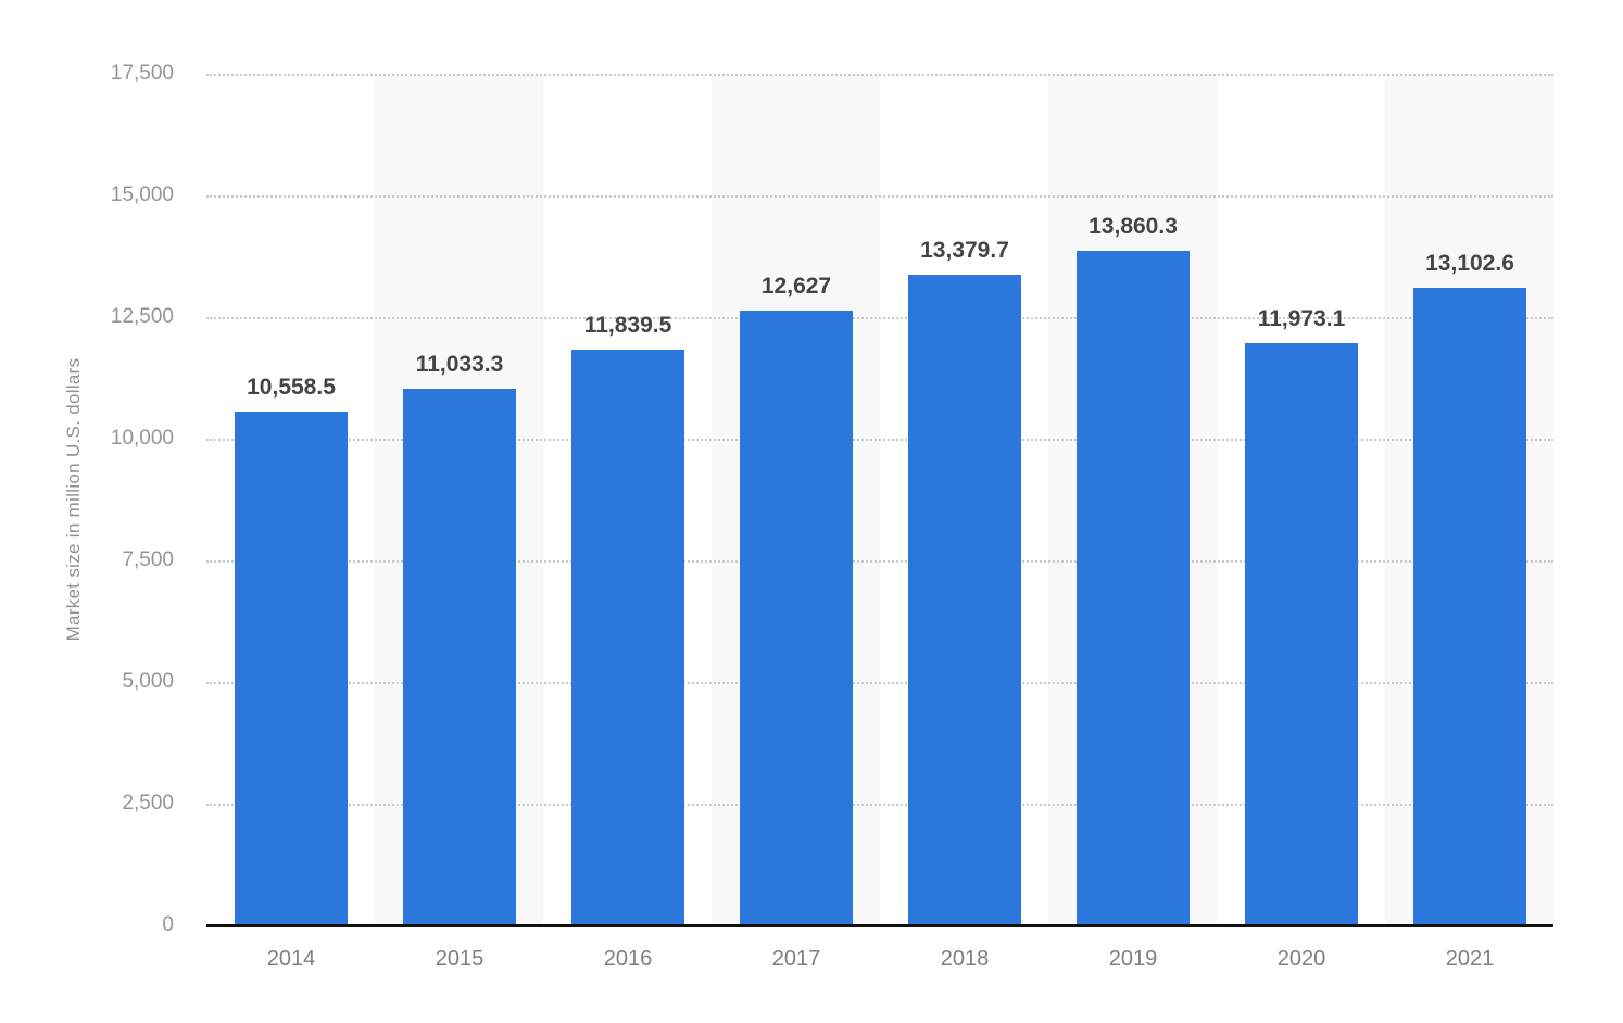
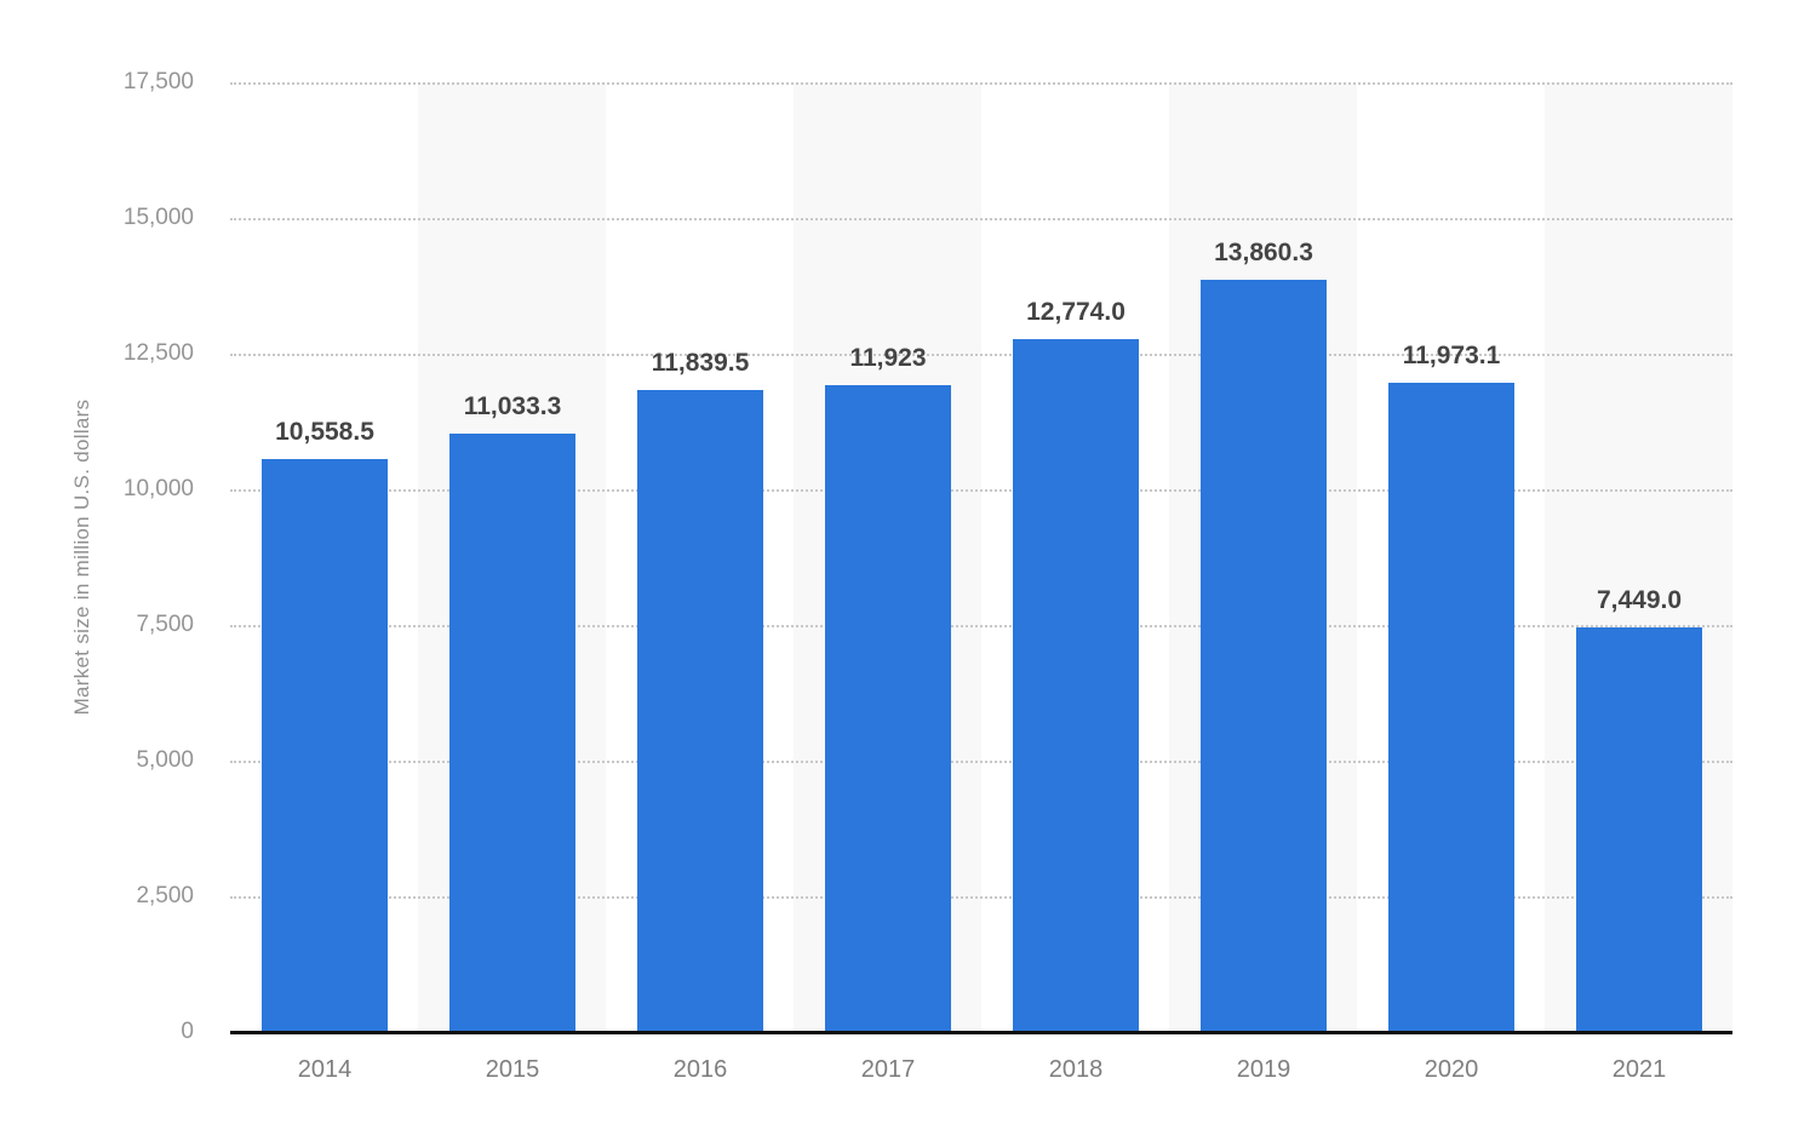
2017: 12,627 -> 11,923
2018: 13,379.7 -> 12,774.0
2021: 13,102.6 -> 7,449.0
